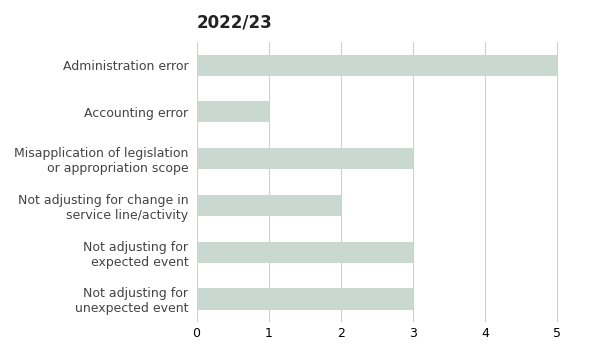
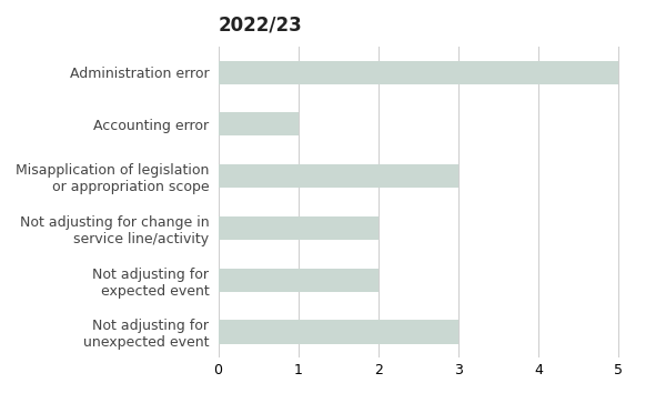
Not adjusting for expected event: 3 -> 2
